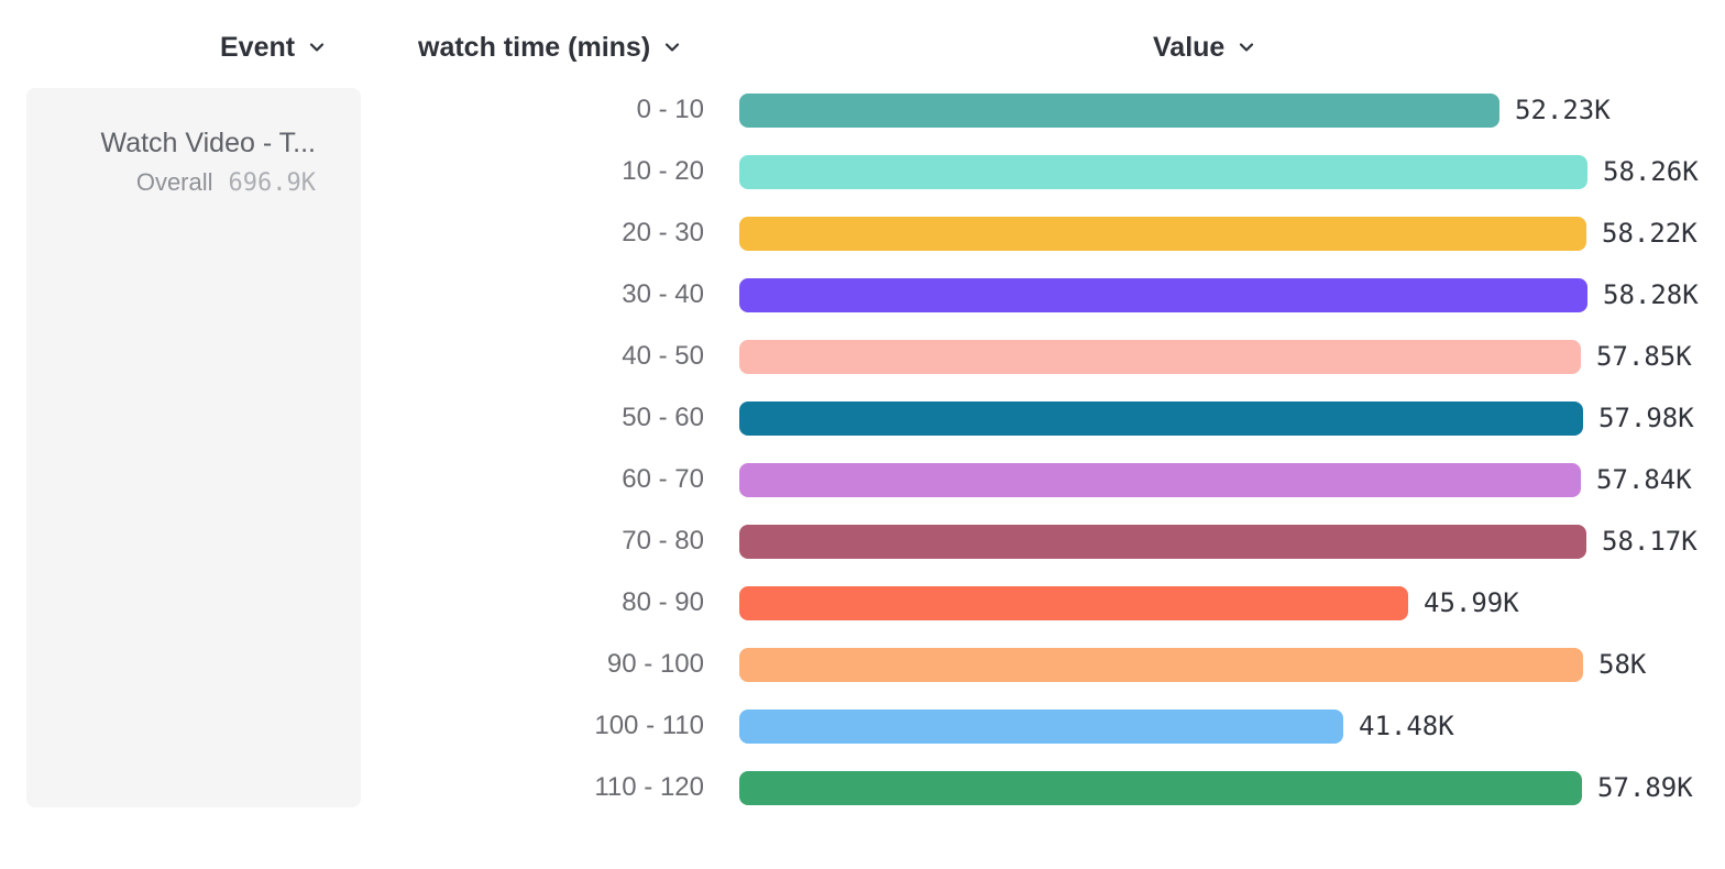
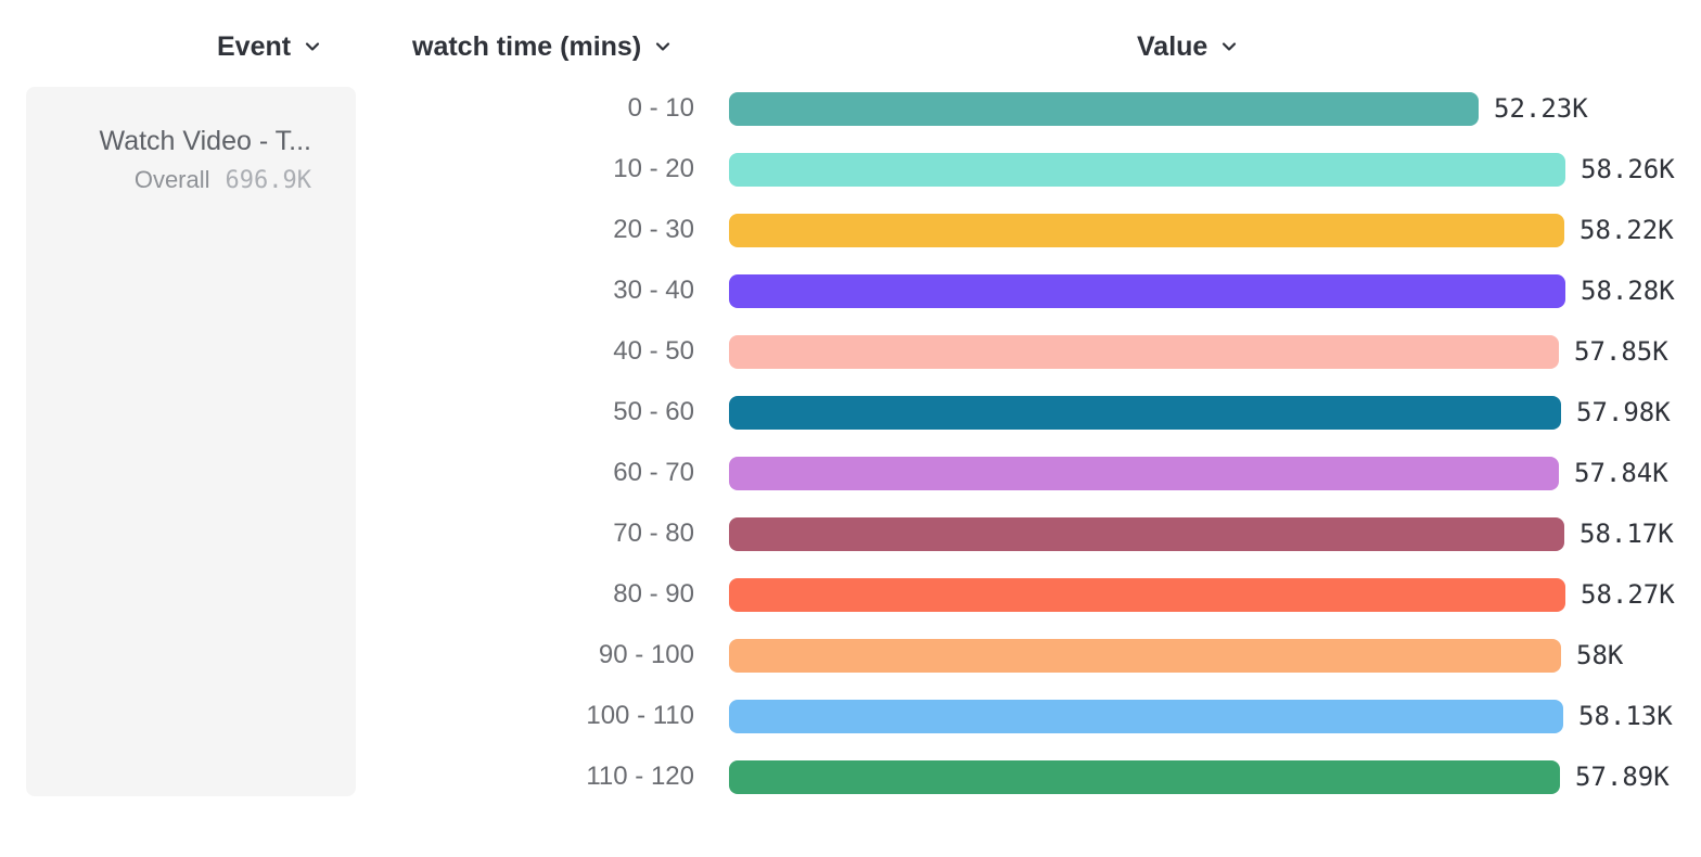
80 - 90: 45.99K -> 58.27K
100 - 110: 41.48K -> 58.13K
